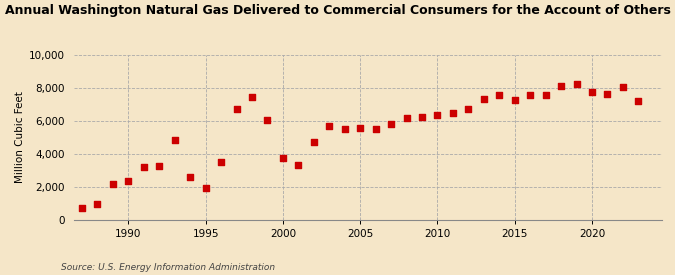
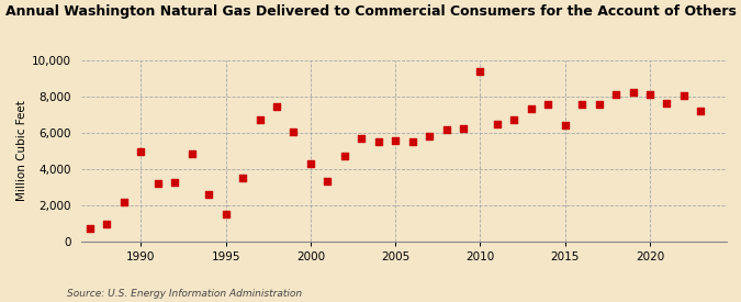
1990: 2,400 -> 5,000
1995: 2,000 -> 1,500
2000: 3,800 -> 4,300
2010: 6,400 -> 9,400
2015: 7,300 -> 6,400
2020: 7,800 -> 8,100
